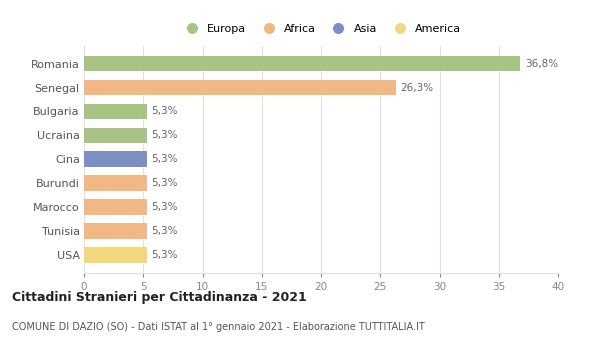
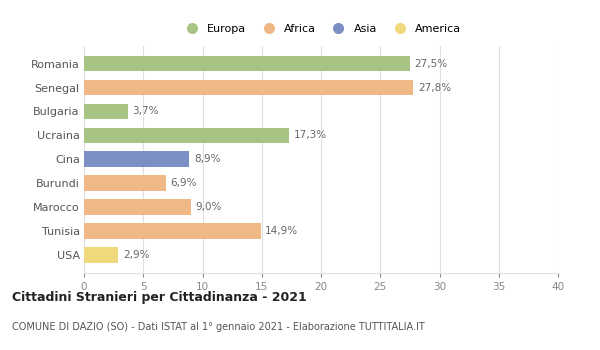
Romania: 36,8% -> 27,5%
Senegal: 26,3% -> 27,8%
Bulgaria: 5,3% -> 3,7%
Ucraina: 5,3% -> 17,3%
Cina: 5,3% -> 8,9%
Burundi: 5,3% -> 6,9%
Marocco: 5,3% -> 9,0%
Tunisia: 5,3% -> 14,9%
USA: 5,3% -> 2,9%
